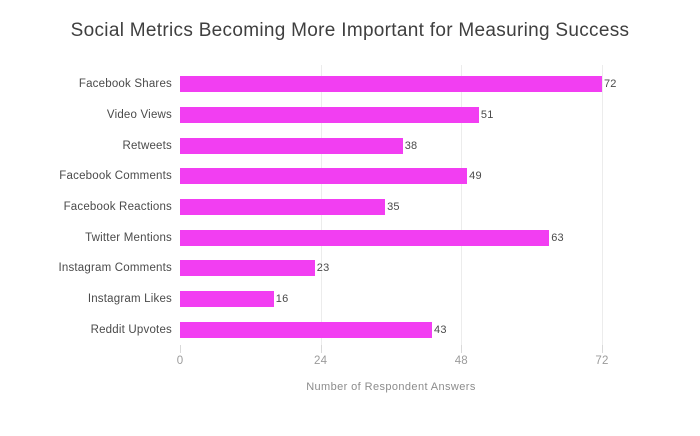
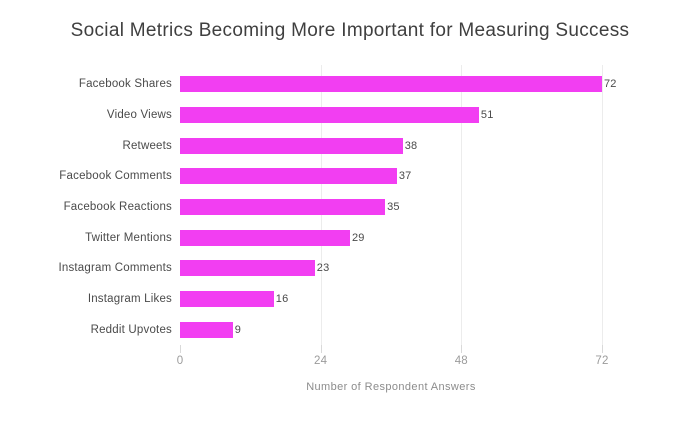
Facebook Comments: 49 -> 37
Twitter Mentions: 63 -> 29
Reddit Upvotes: 43 -> 9
